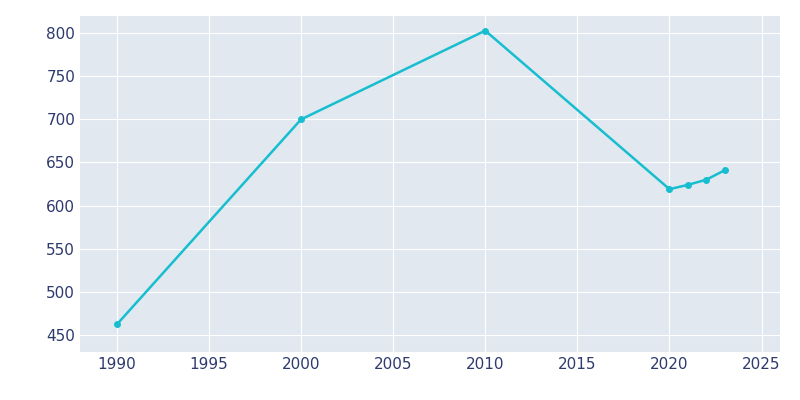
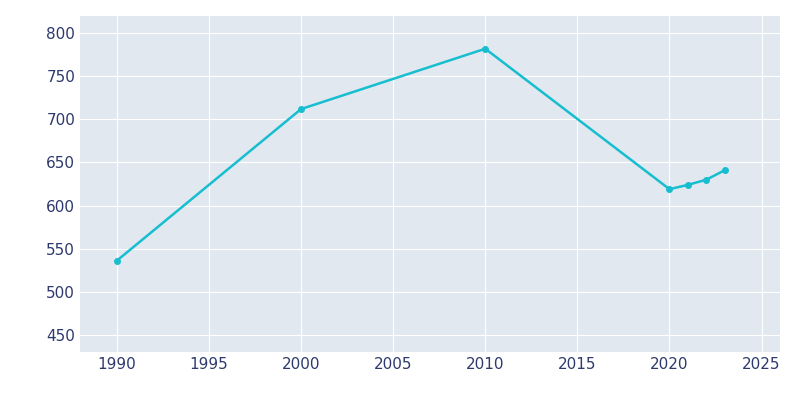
1990: 462 -> 536
2000: 700 -> 712
2010: 803 -> 782
